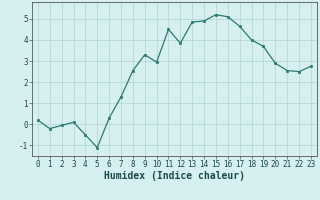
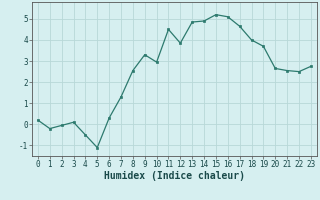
20: 2.90 -> 2.65
